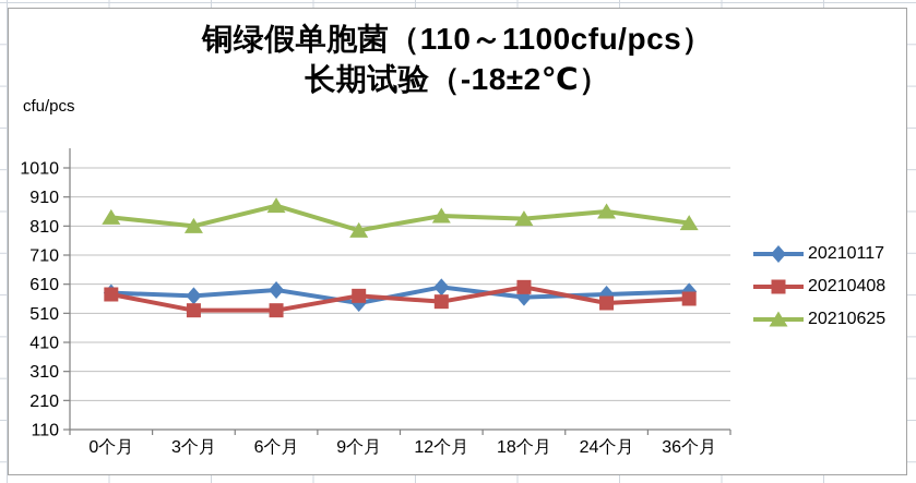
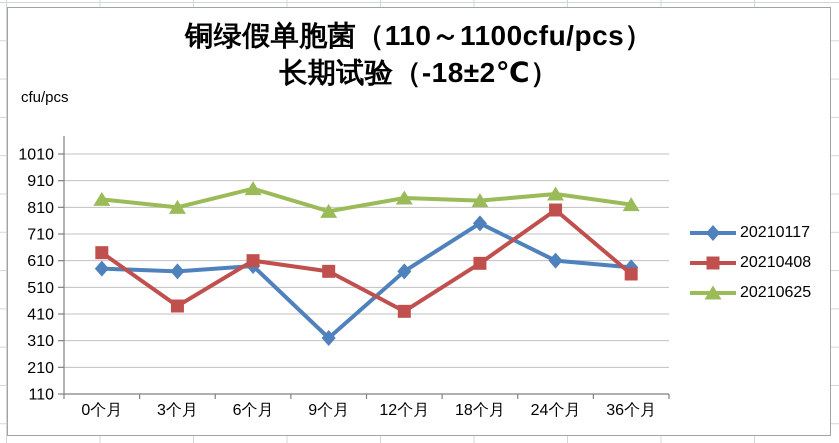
20210408/0个月: 580 -> 640
20210408/3个月: 520 -> 440
20210408/6个月: 520 -> 610
20210117/9个月: 540 -> 320
20210117/12个月: 600 -> 570
20210408/12个月: 550 -> 420
20210117/18个月: 560 -> 750
20210117/24个月: 580 -> 610
20210408/24个月: 540 -> 800
